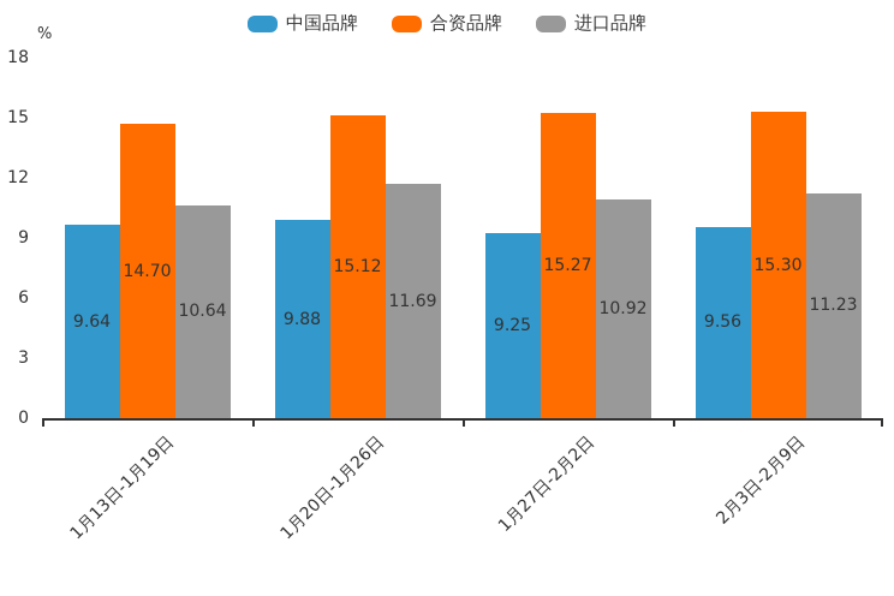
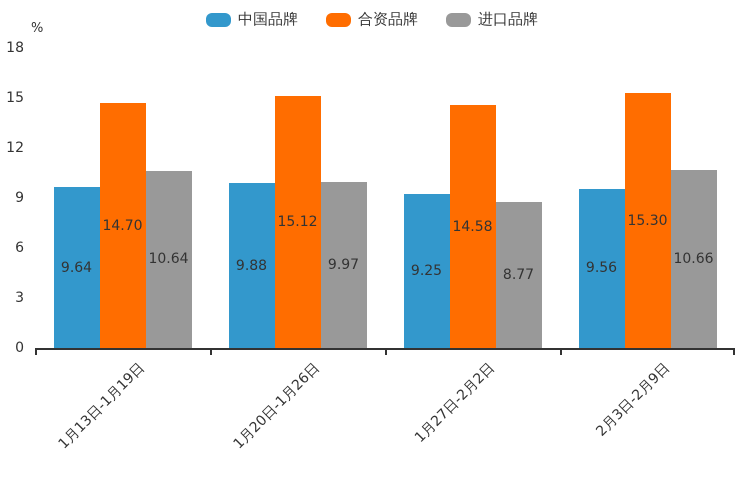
进口品牌/1月20日-1月26日: 11.69 -> 9.97
合资品牌/1月27日-2月2日: 15.27 -> 14.58
进口品牌/1月27日-2月2日: 10.92 -> 8.77
进口品牌/2月3日-2月9日: 11.23 -> 10.66
